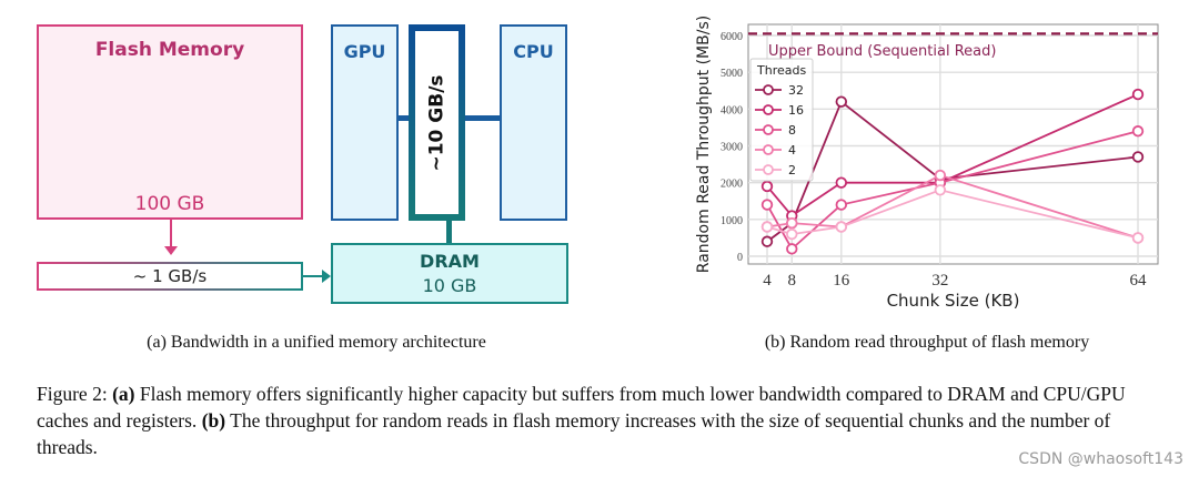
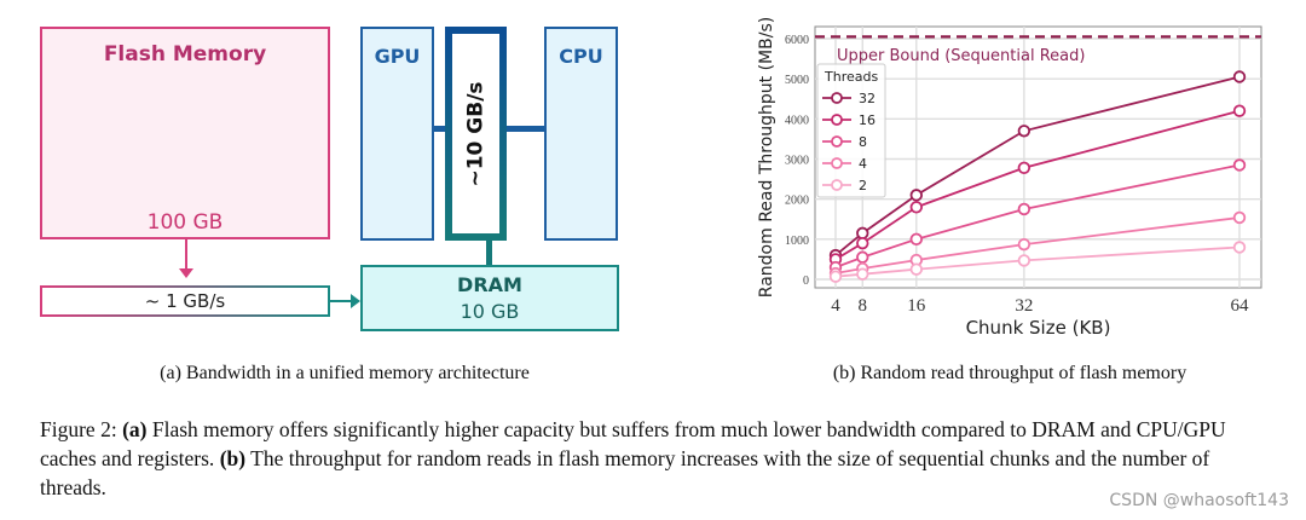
32/4: 400 -> 600
16/4: 1900 -> 500
8/4: 1400 -> 300
4/4: 800 -> 200
2/4: 800 -> 100
32/8: 900 -> 1200
16/8: 1100 -> 900
8/8: 200 -> 600
4/8: 900 -> 300
2/8: 600 -> 100
32/16: 4200 -> 2100
16/16: 2000 -> 1800
8/16: 1400 -> 1000
4/16: 800 -> 500
2/16: 800 -> 200
32/32: 2100 -> 3700
16/32: 2000 -> 2800
8/32: 2000 -> 1800
4/32: 2200 -> 900
2/32: 1800 -> 500
32/64: 2700 -> 5000
16/64: 4400 -> 4200
8/64: 3400 -> 2800
4/64: 500 -> 1500
2/64: 500 -> 800
